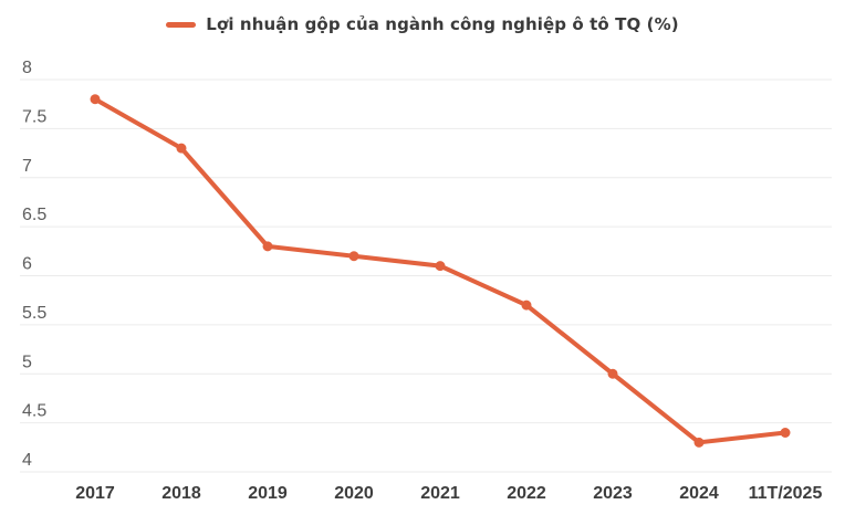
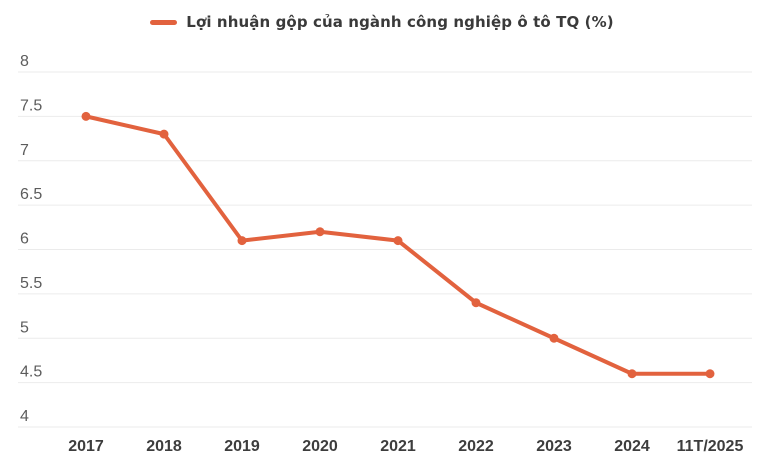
2017: 7.8 -> 7.5
2019: 6.3 -> 6.1
2022: 5.7 -> 5.4
2024: 4.3 -> 4.6
11T/2025: 4.4 -> 4.6
